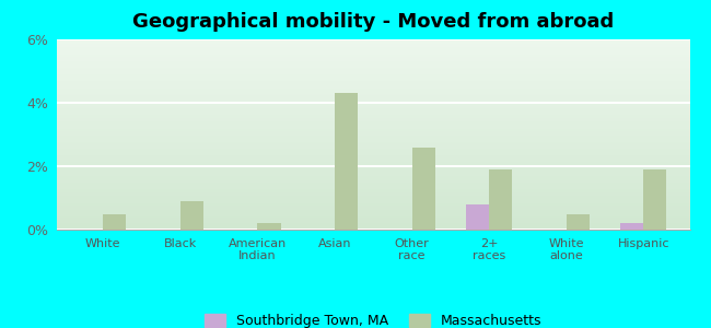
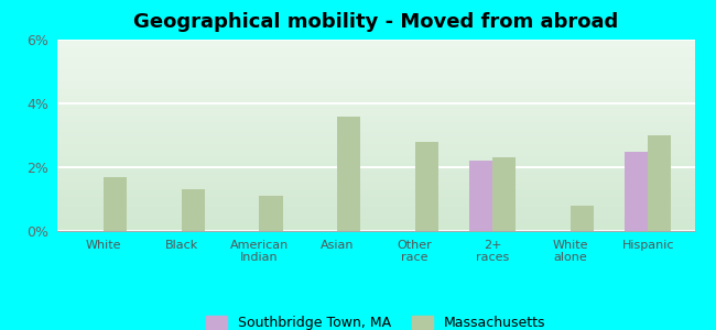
Massachusetts/White: 0.5% -> 1.7%
Massachusetts/Black: 0.9% -> 1.3%
Massachusetts/American Indian: 0.2% -> 1.1%
Massachusetts/Asian: 4.3% -> 3.6%
Massachusetts/Other race: 2.6% -> 2.8%
Southbridge Town, MA/2+ races: 0.8% -> 2.2%
Massachusetts/2+ races: 1.9% -> 2.3%
Massachusetts/White alone: 0.5% -> 0.8%
Southbridge Town, MA/Hispanic: 0.2% -> 2.5%
Massachusetts/Hispanic: 1.9% -> 3.0%
